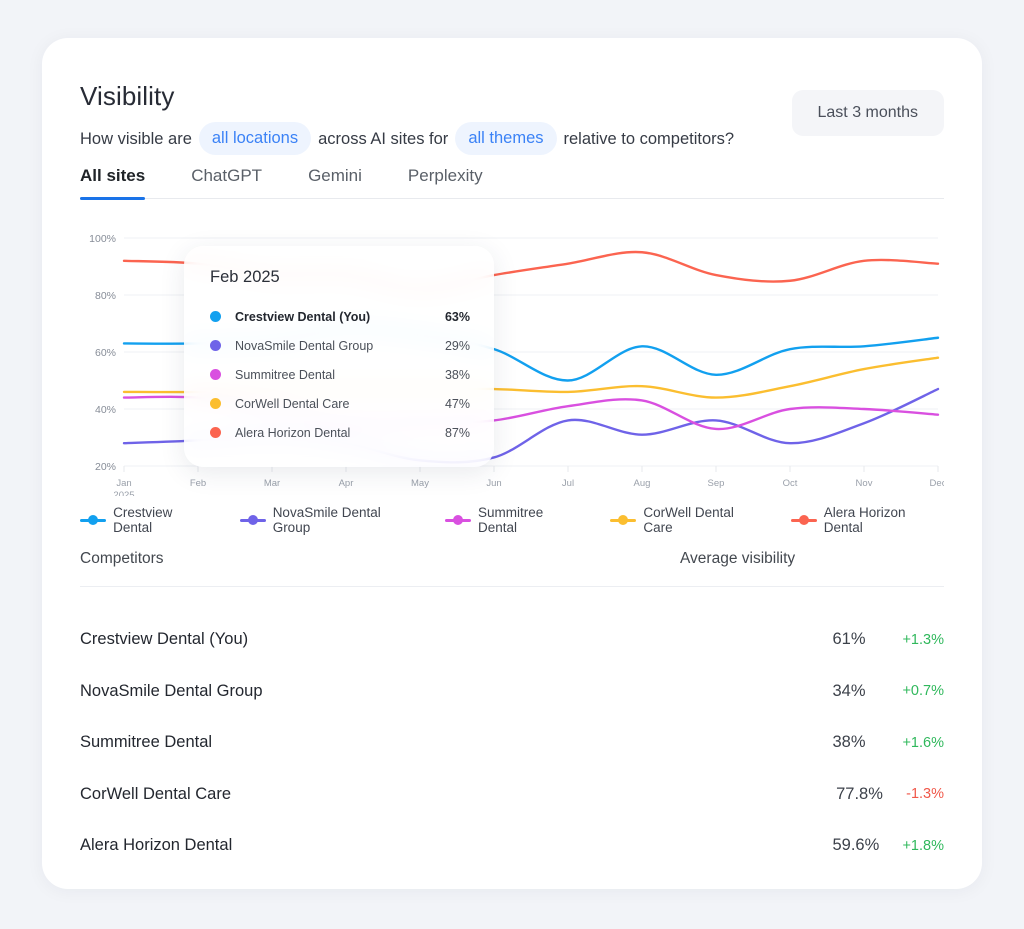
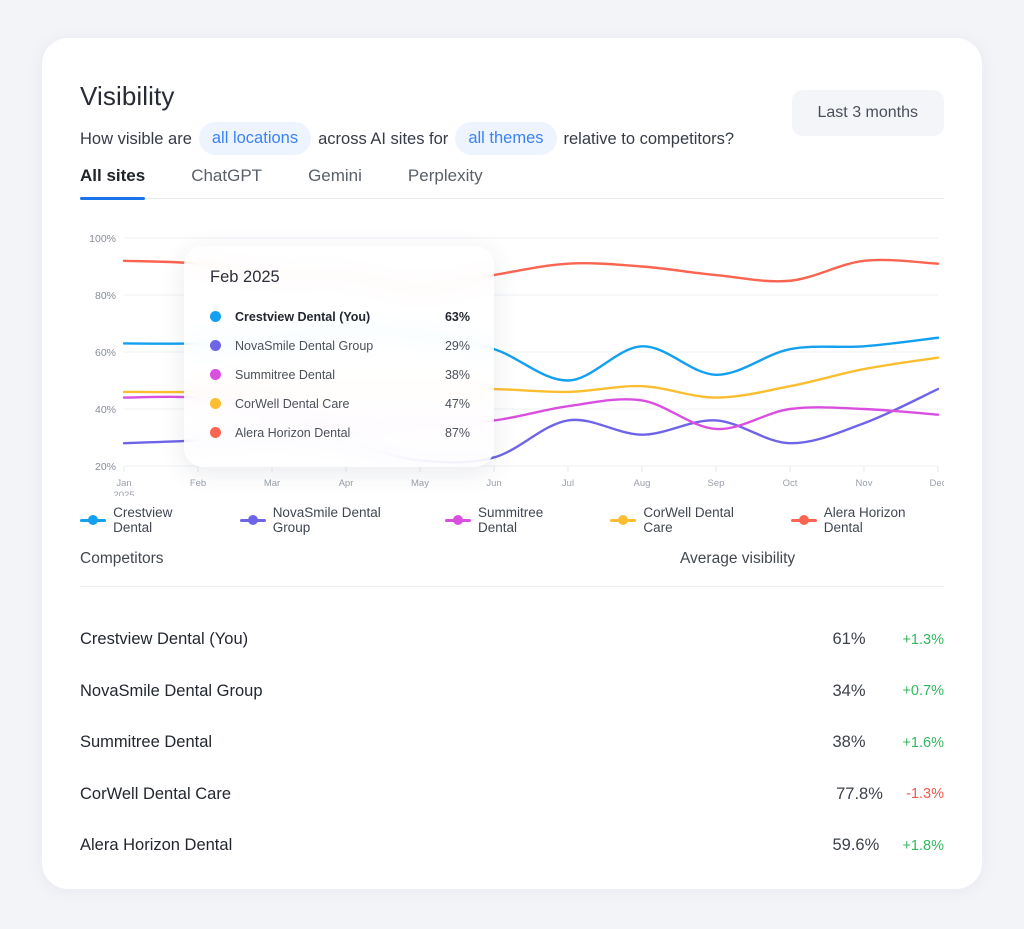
Alera Horizon Dental/Aug: 95% -> 90%
